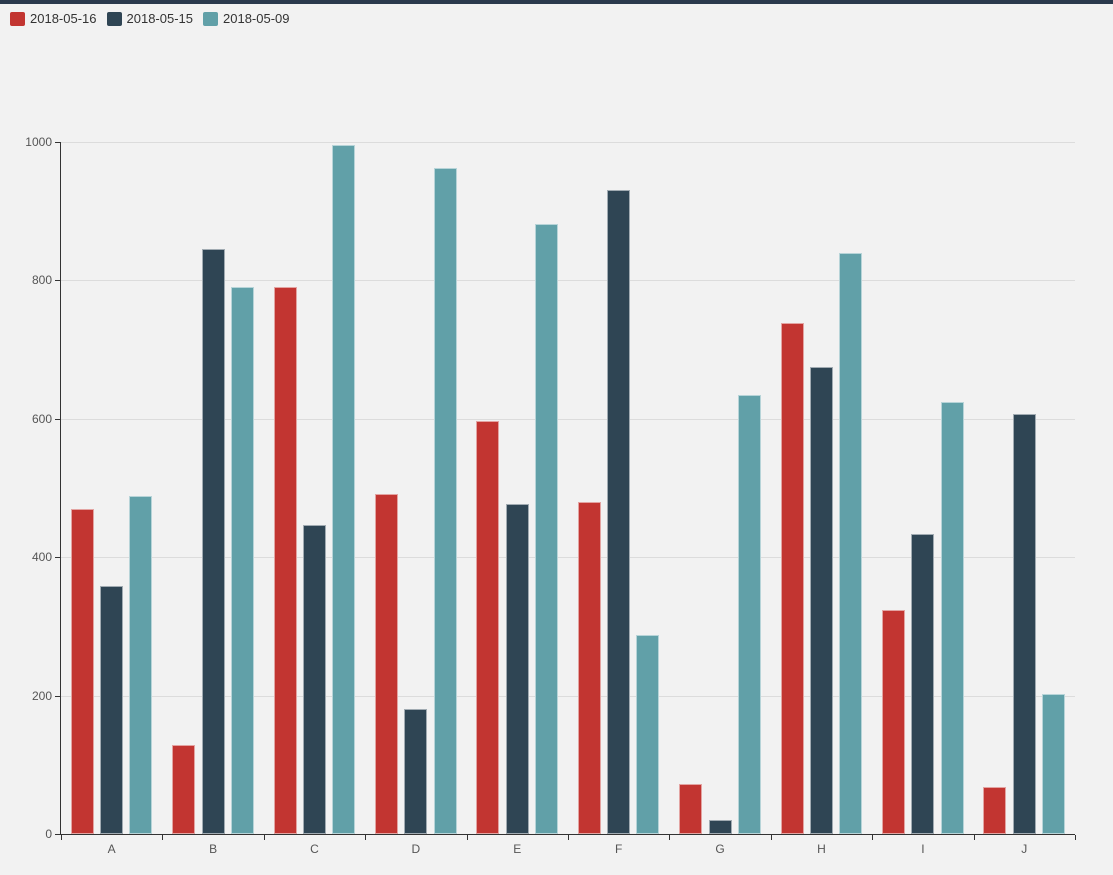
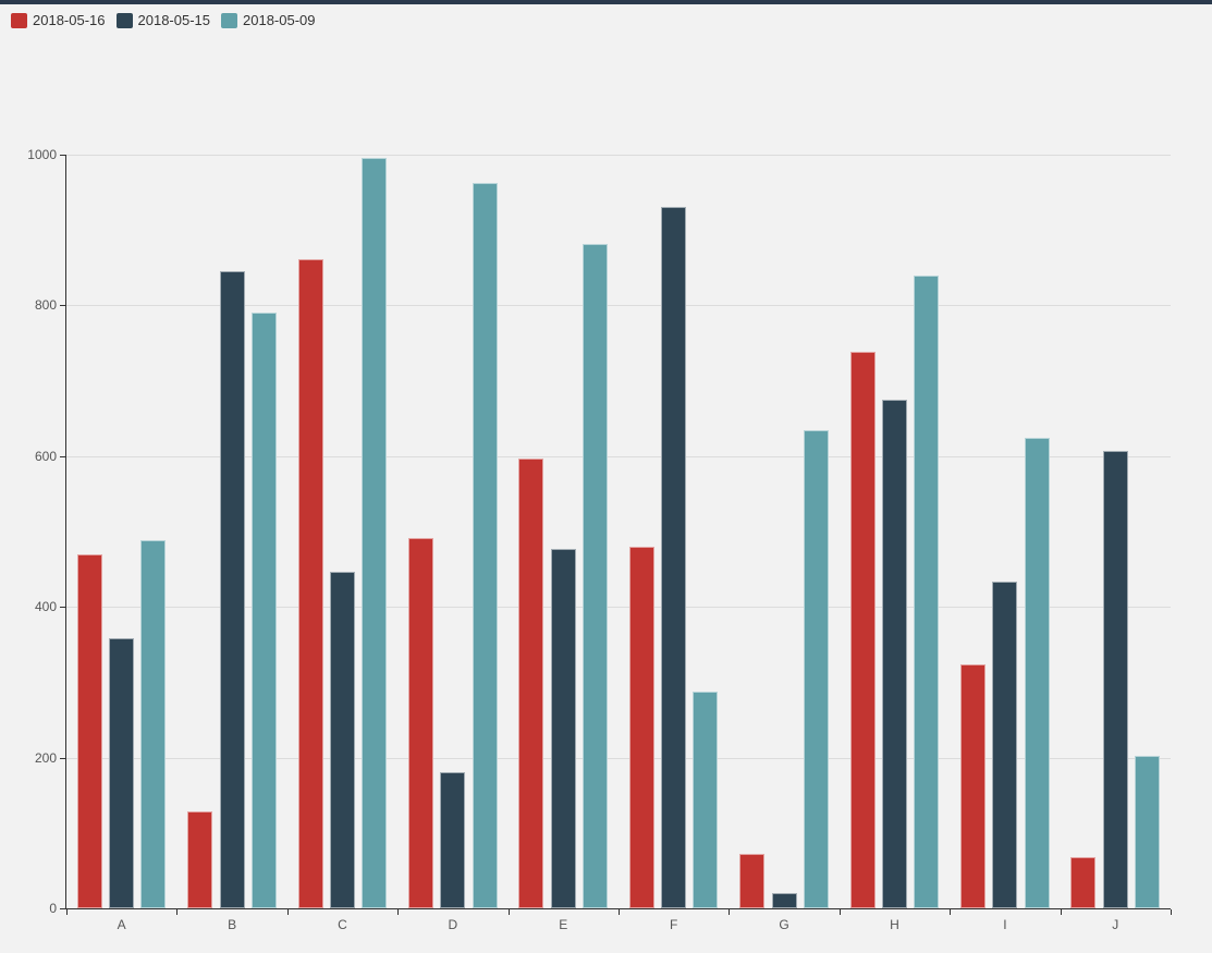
2018-05-16/C: 790 -> 860
